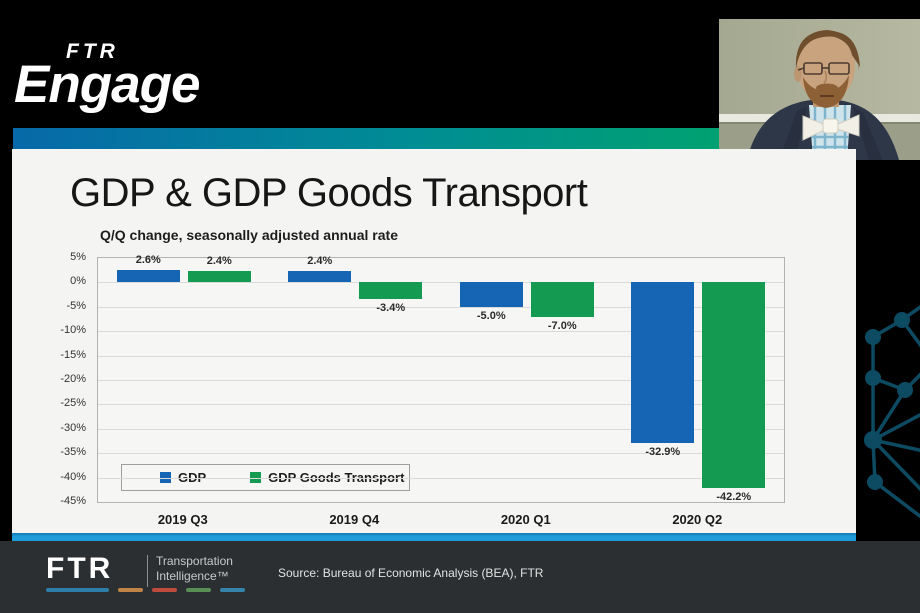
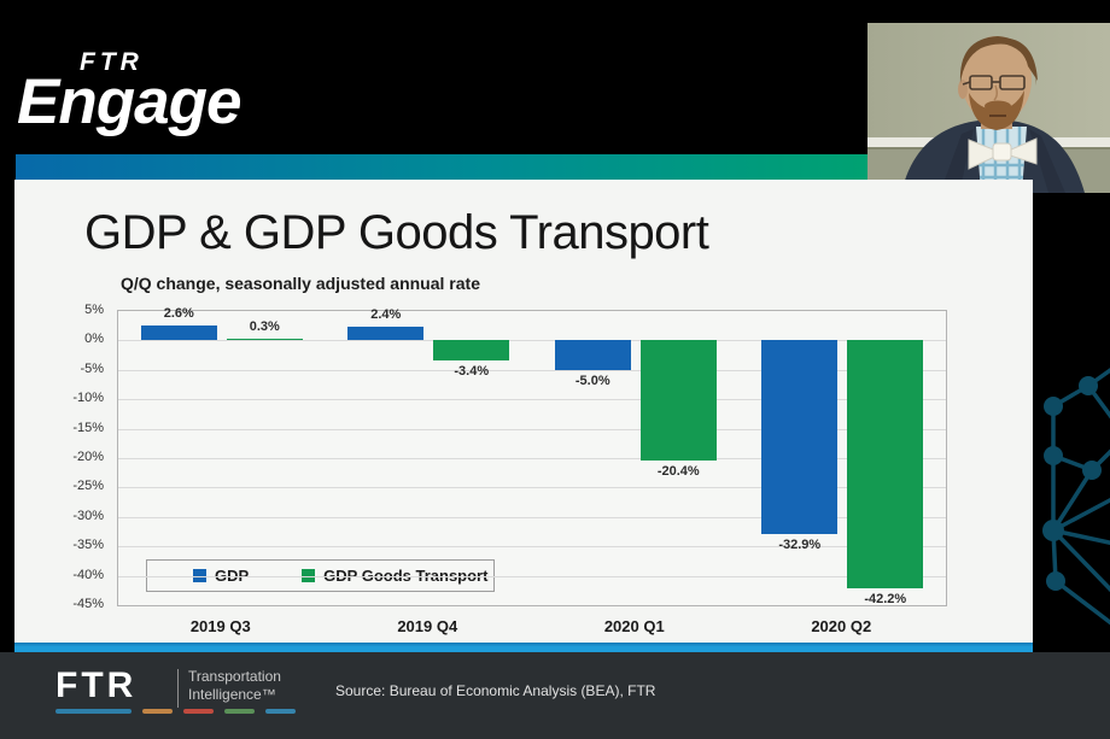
GDP Goods Transport/2019 Q3: 2.4% -> 0.3%
GDP Goods Transport/2020 Q1: -7.0% -> -20.4%
